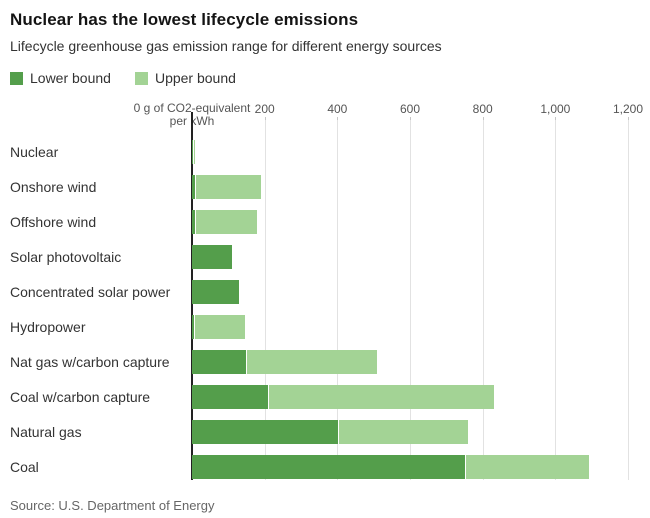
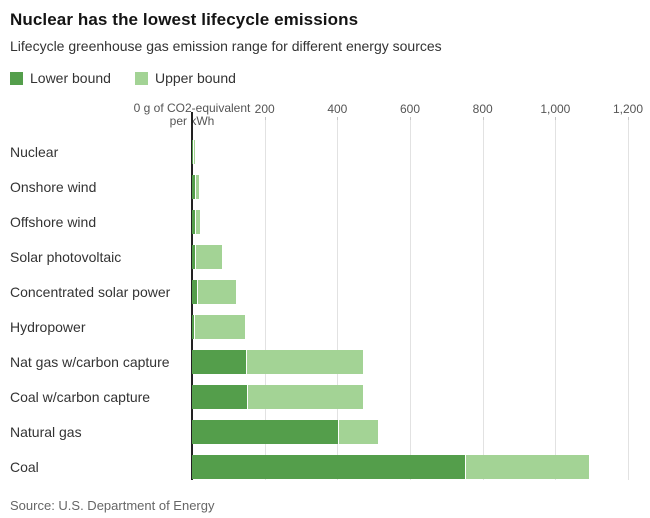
Upper bound/Onshore wind: 190 -> 20
Upper bound/Offshore wind: 180 -> 20
Lower bound/Solar photovoltaic: 110 -> 10
Lower bound/Concentrated solar power: 130 -> 10
Upper bound/Nat gas w/carbon capture: 510 -> 470
Lower bound/Coal w/carbon capture: 210 -> 150
Upper bound/Coal w/carbon capture: 830 -> 470
Upper bound/Natural gas: 760 -> 510
